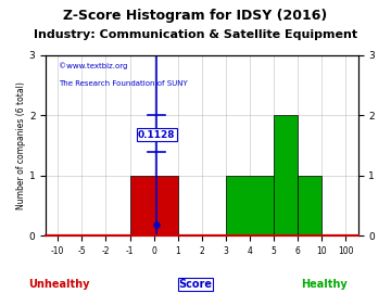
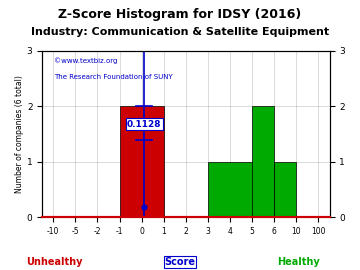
0: 1 -> 2
